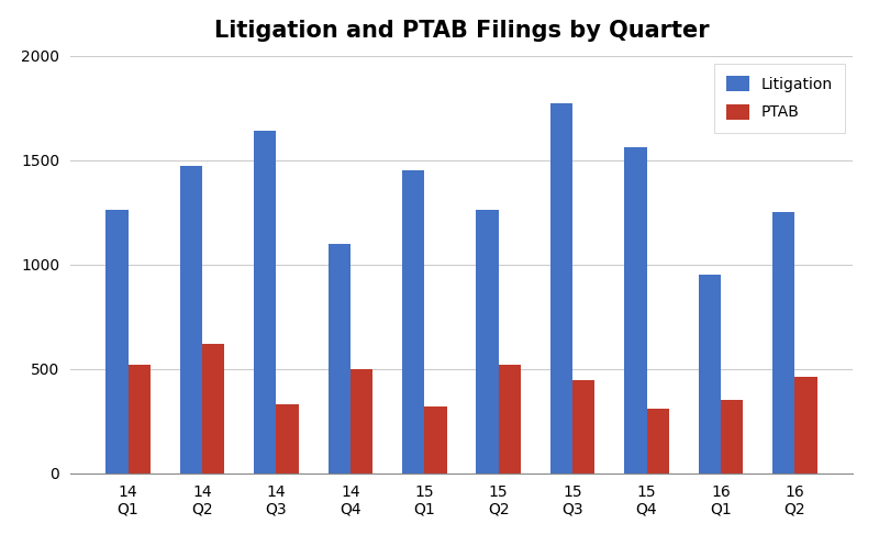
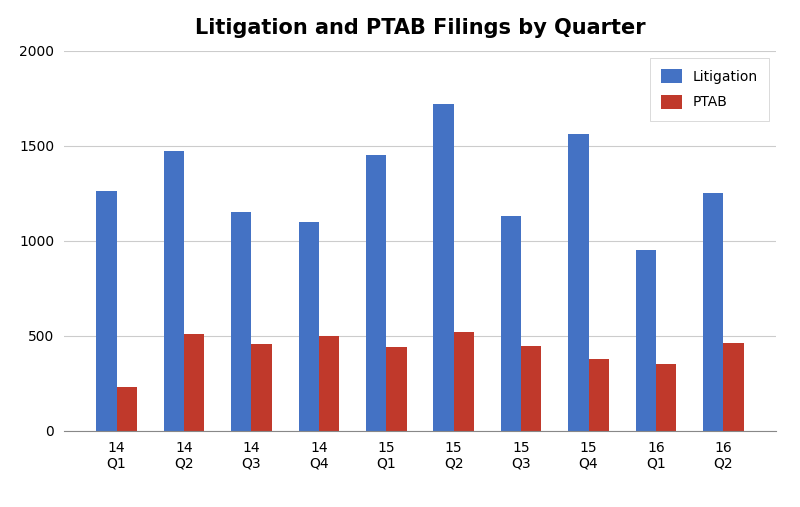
PTAB/14 Q1: 520 -> 230
PTAB/14 Q2: 620 -> 510
Litigation/14 Q3: 1640 -> 1150
PTAB/14 Q3: 330 -> 460
PTAB/15 Q1: 320 -> 440
Litigation/15 Q2: 1260 -> 1720
Litigation/15 Q3: 1770 -> 1130
PTAB/15 Q4: 310 -> 380
